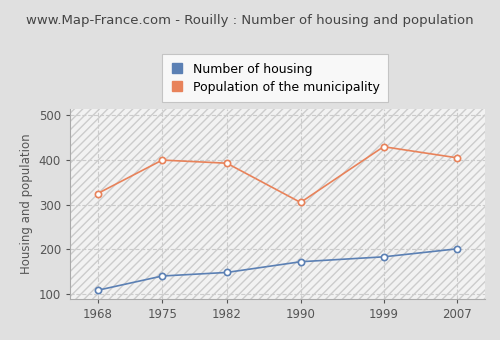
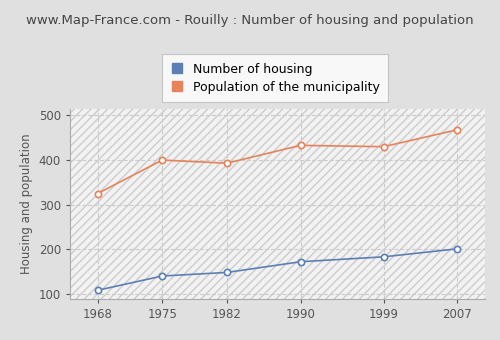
Population of the municipality/1990: 305 -> 433
Population of the municipality/2007: 405 -> 468
